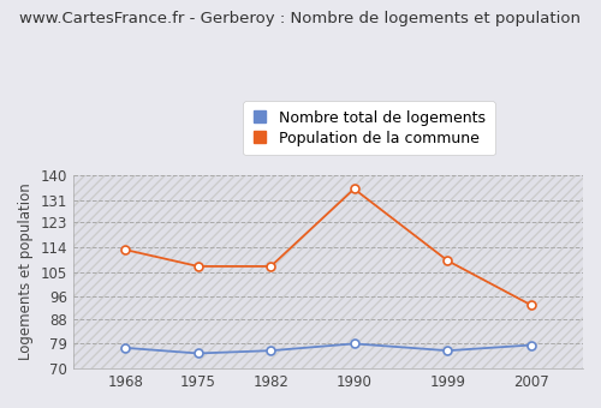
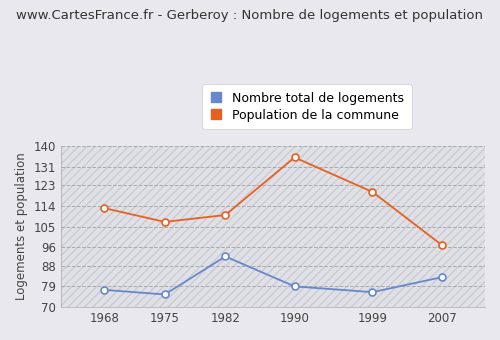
Nombre total de logements/1982: 76.5 -> 92.0
Population de la commune/1982: 107 -> 110
Population de la commune/1999: 109 -> 120
Nombre total de logements/2007: 78.5 -> 83.0
Population de la commune/2007: 93 -> 97
